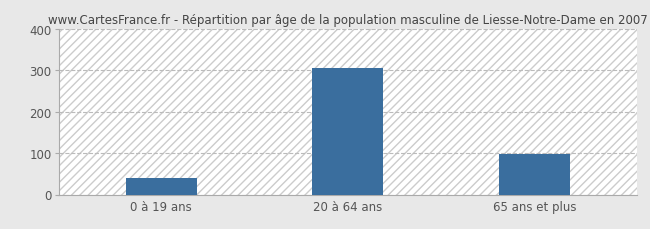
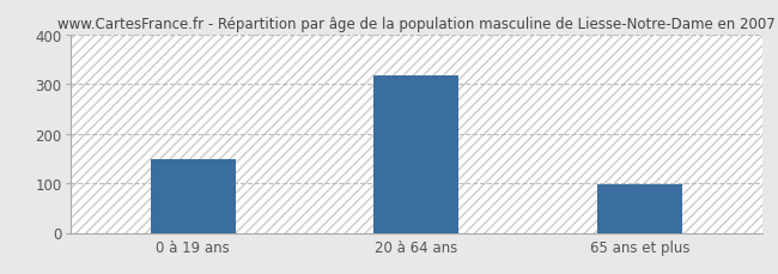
0 à 19 ans: 40 -> 148
20 à 64 ans: 305 -> 318
